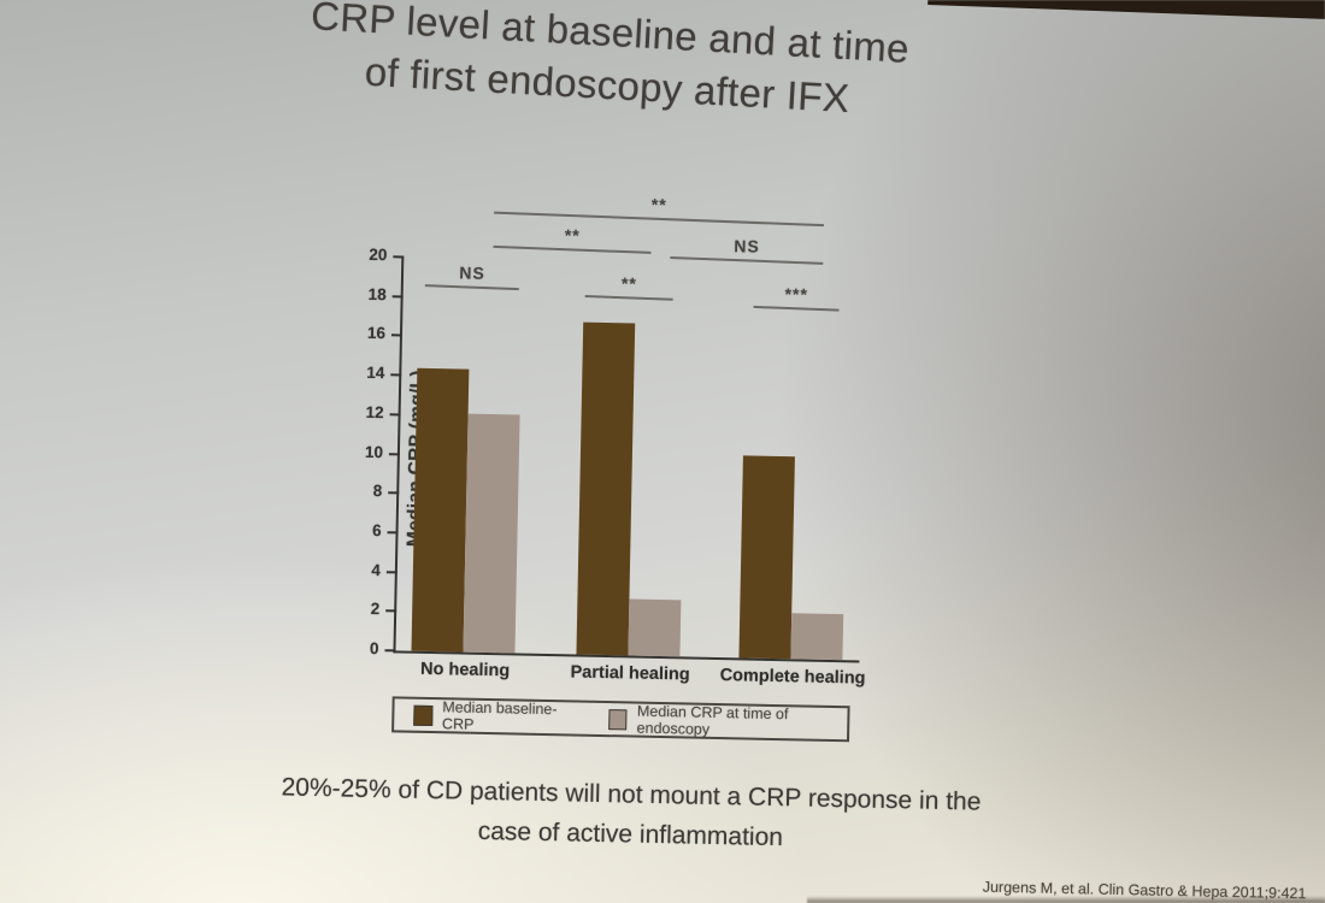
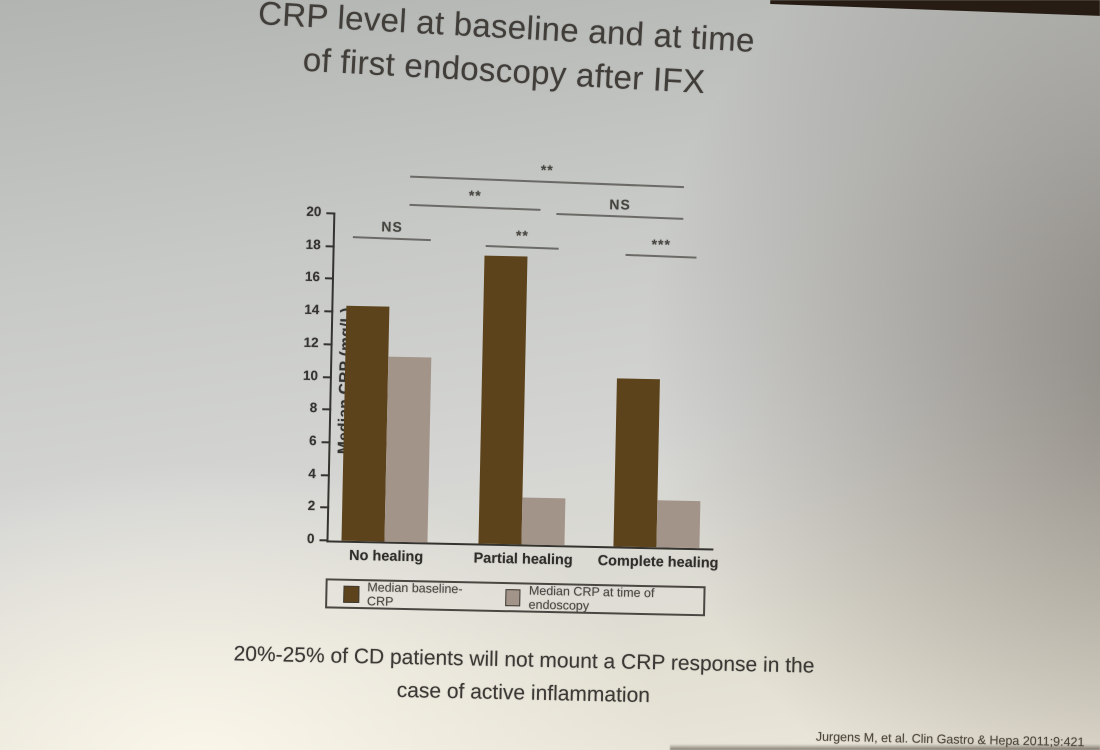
Median CRP at time of endoscopy/No healing: 12.1 -> 11.3
Median baseline-CRP/Partial healing: 16.9 -> 17.6
Median CRP at time of endoscopy/Complete healing: 2.3 -> 2.9
